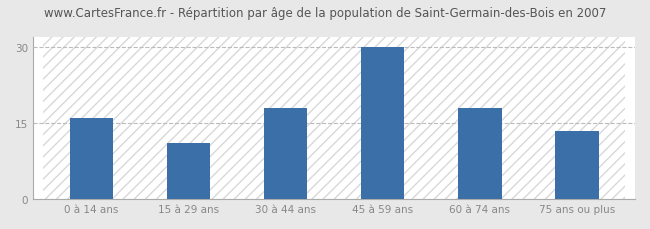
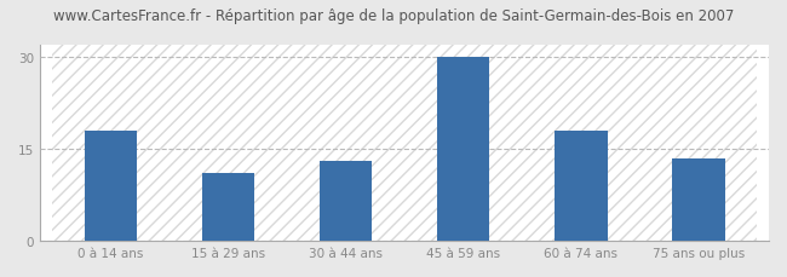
0 à 14 ans: 16.0 -> 18.0
30 à 44 ans: 18.0 -> 13.0
